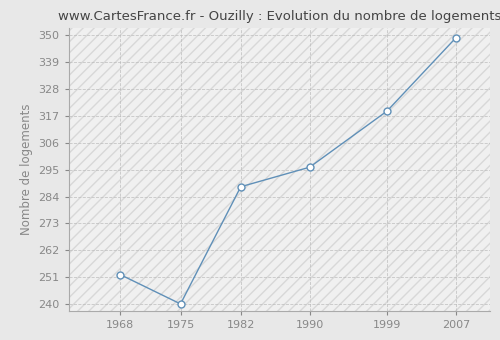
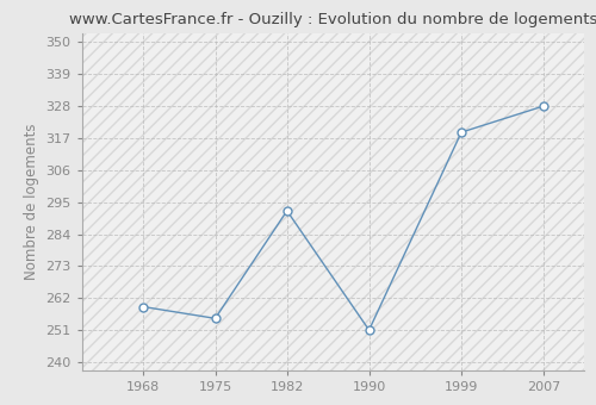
1968: 252 -> 259
1975: 240 -> 255
1982: 288 -> 292
1990: 296 -> 251
2007: 349 -> 328
